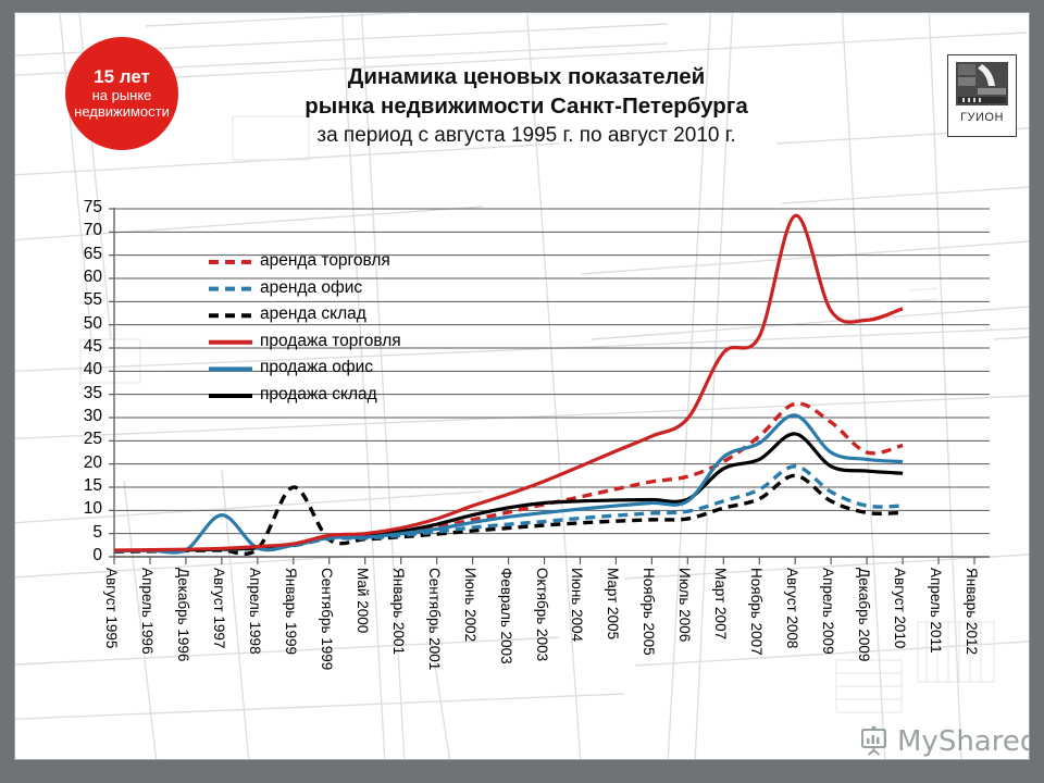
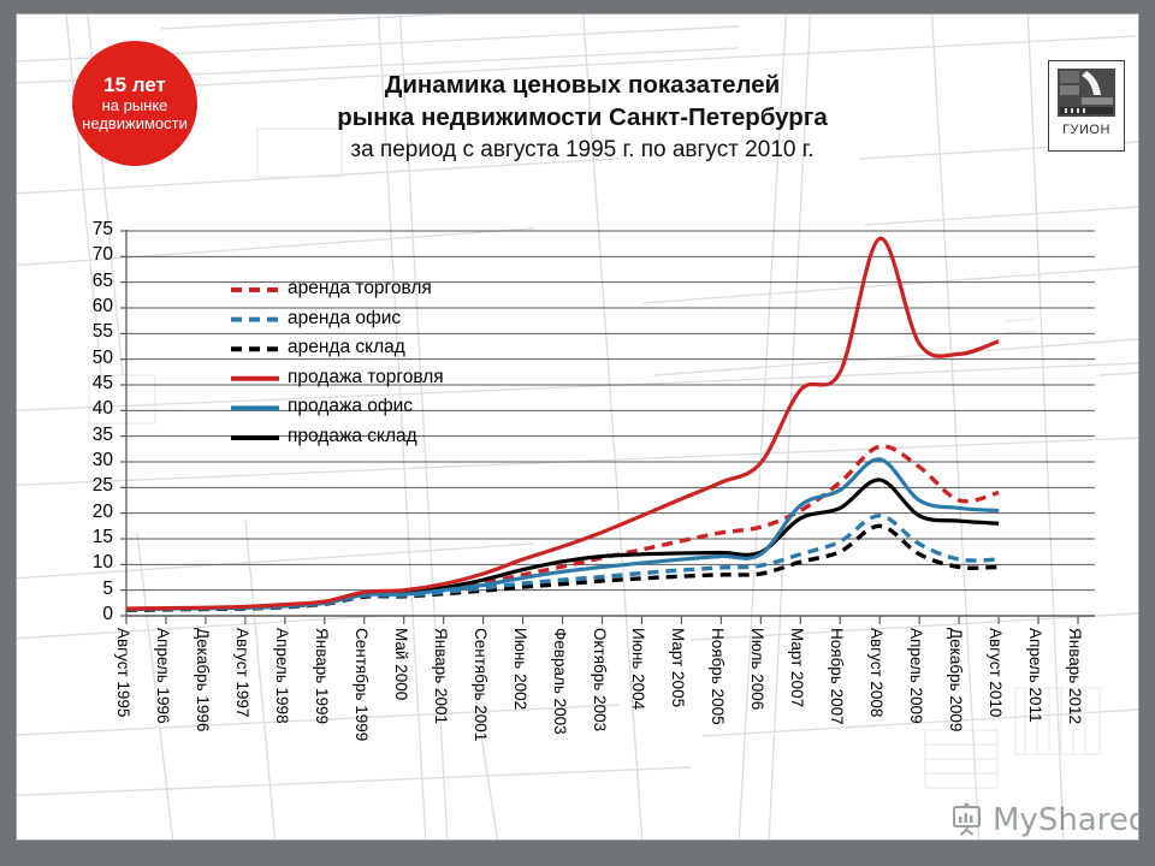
продажа офис/Август 1997: 9 -> 2
аренда склад/Январь 1999: 15 -> 2
